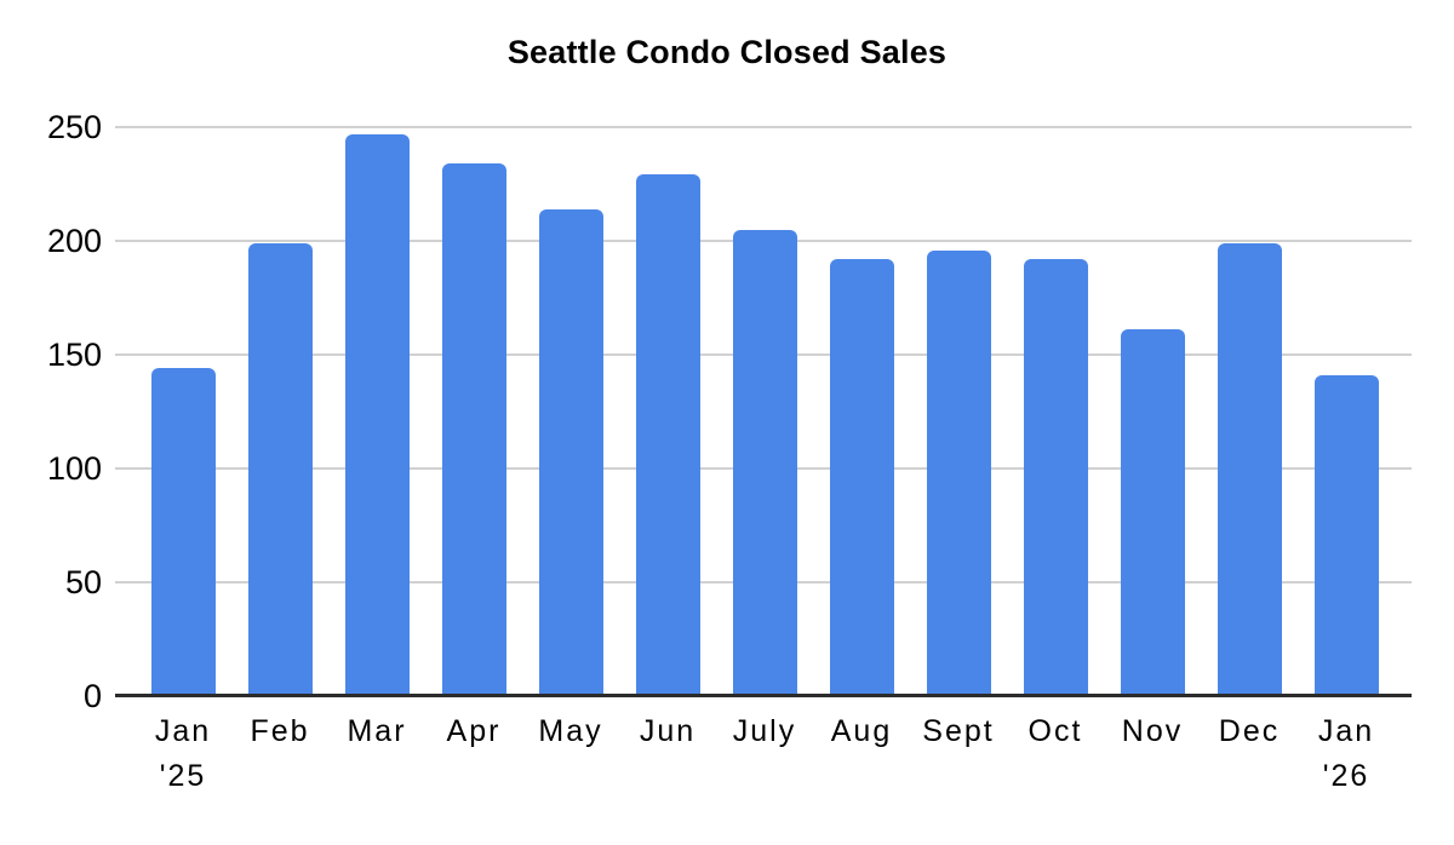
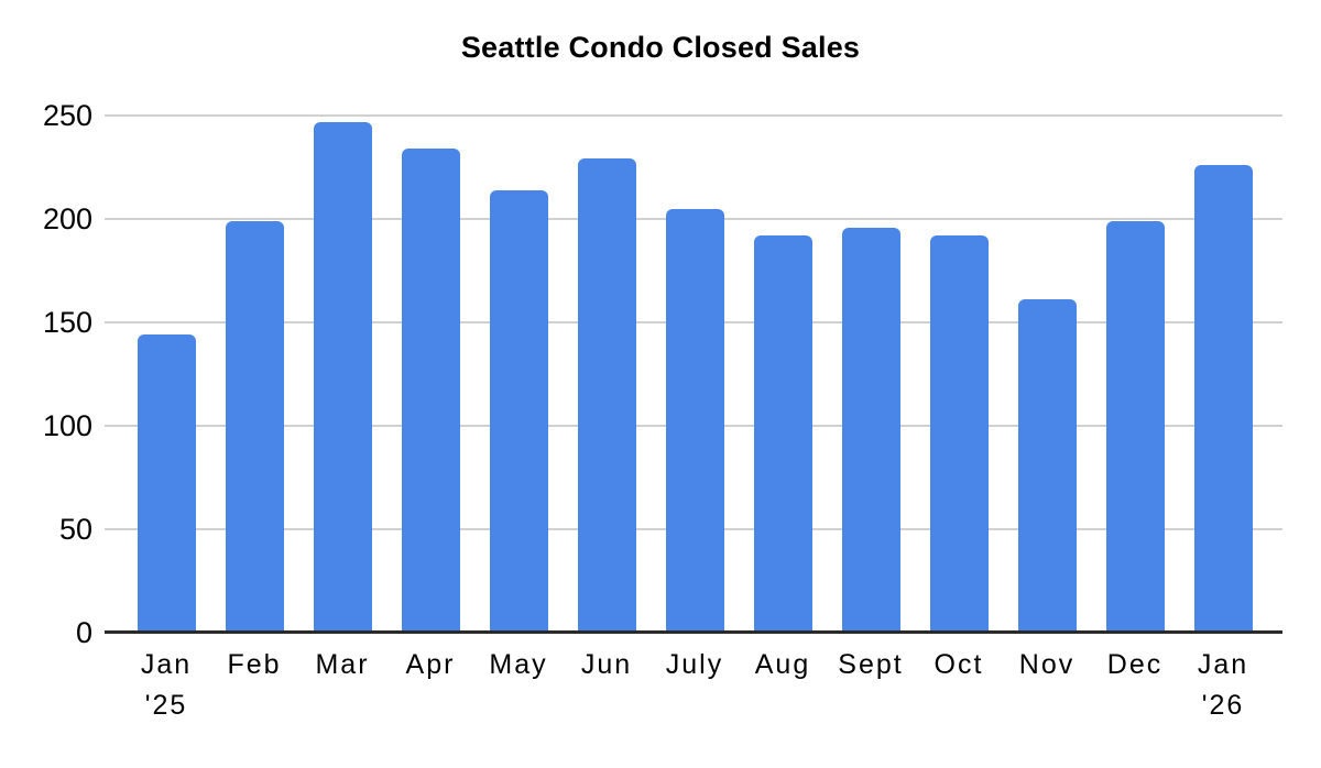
Jan '26: 141 -> 226
